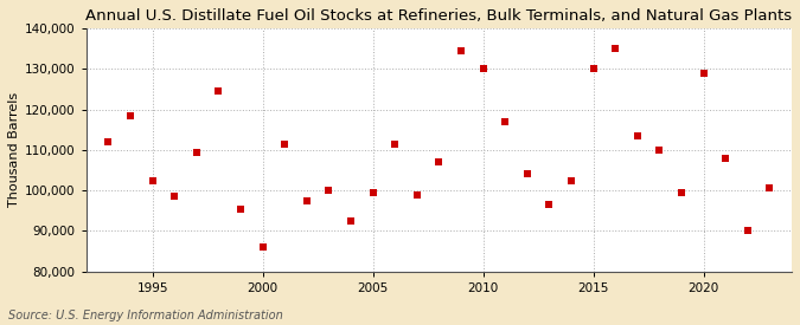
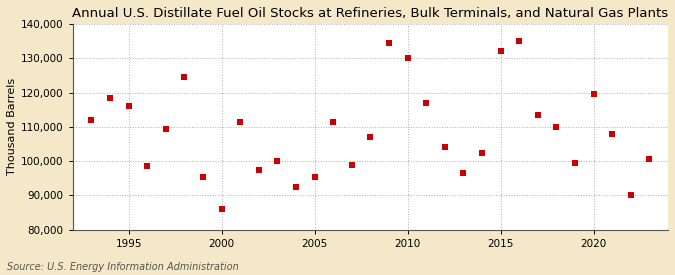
1995: 102,500 -> 116,000
2005: 99,500 -> 95,500
2015: 130,000 -> 132,000
2020: 129,000 -> 119,500
